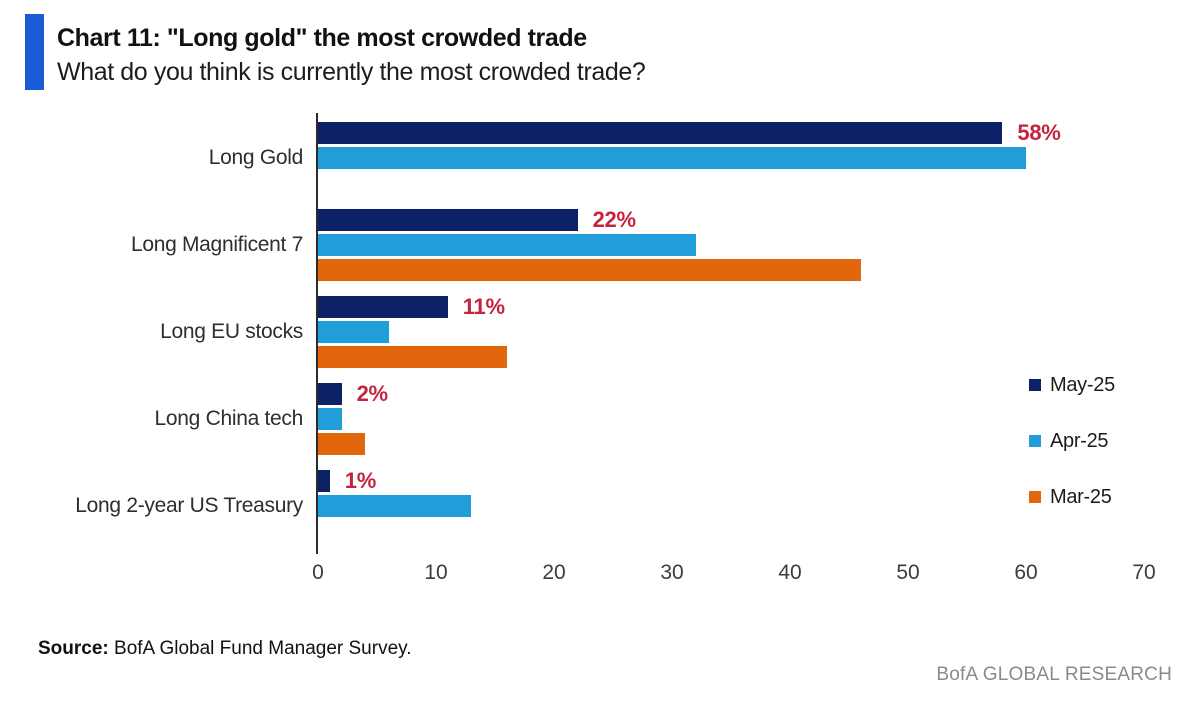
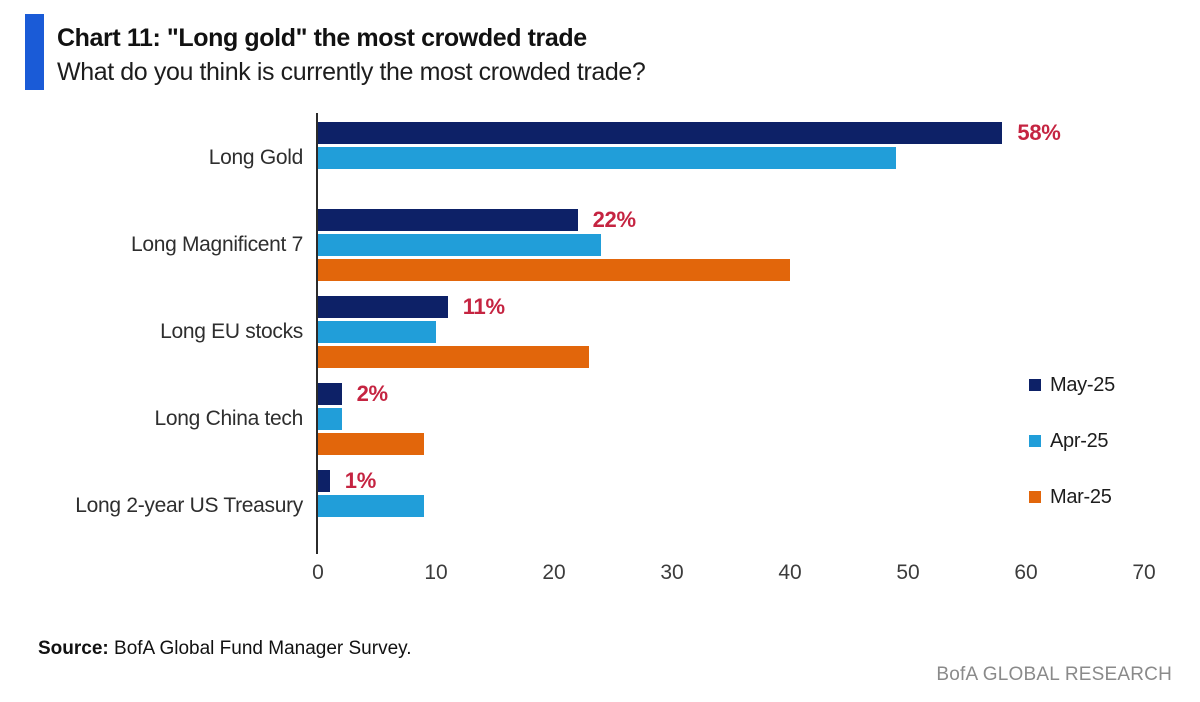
Apr-25/Long Gold: 60 -> 49
Apr-25/Long Magnificent 7: 32 -> 24
Mar-25/Long Magnificent 7: 46 -> 40
Apr-25/Long EU stocks: 6 -> 10
Mar-25/Long EU stocks: 16 -> 23
Mar-25/Long China tech: 4 -> 9
Apr-25/Long 2-year US Treasury: 13 -> 9
